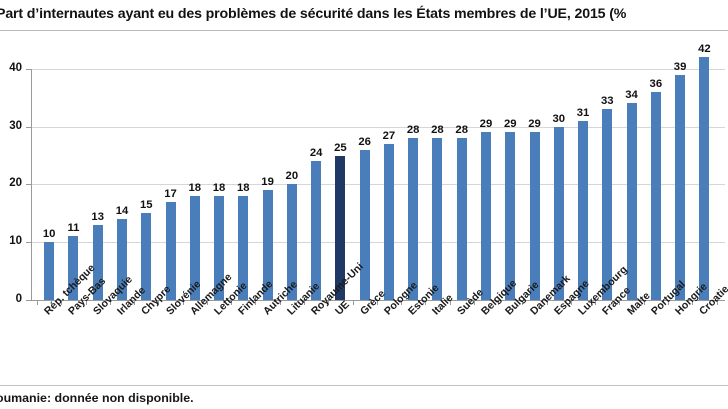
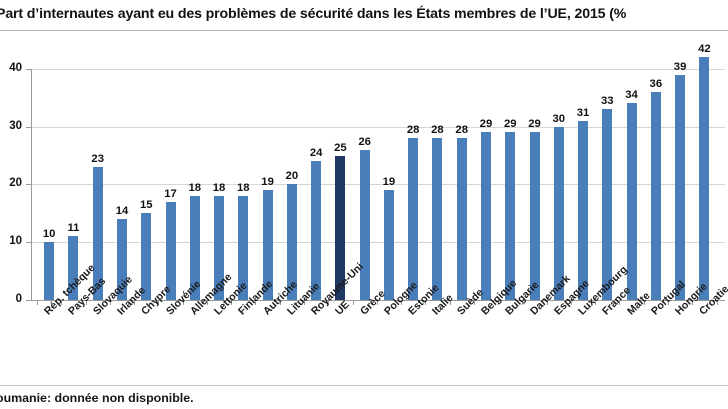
Slovaquie: 13 -> 23
Pologne: 27 -> 19
